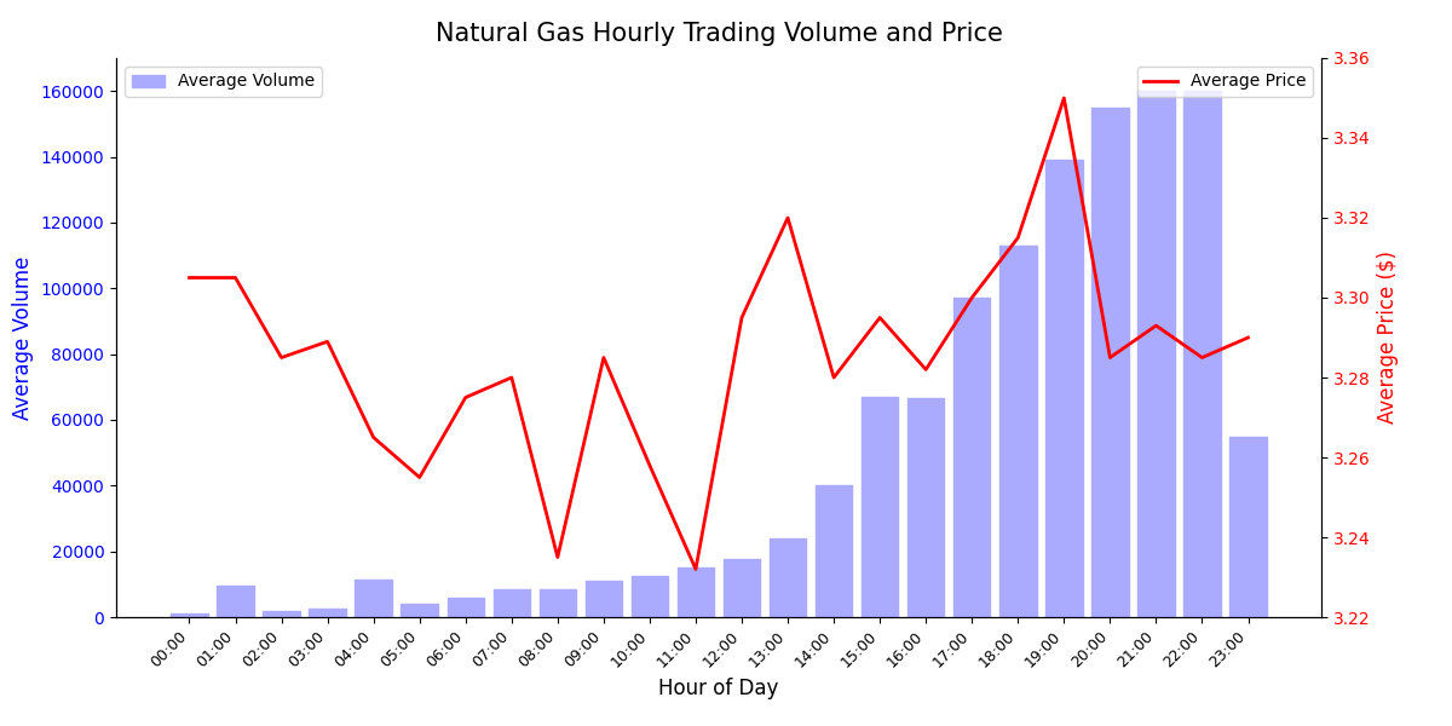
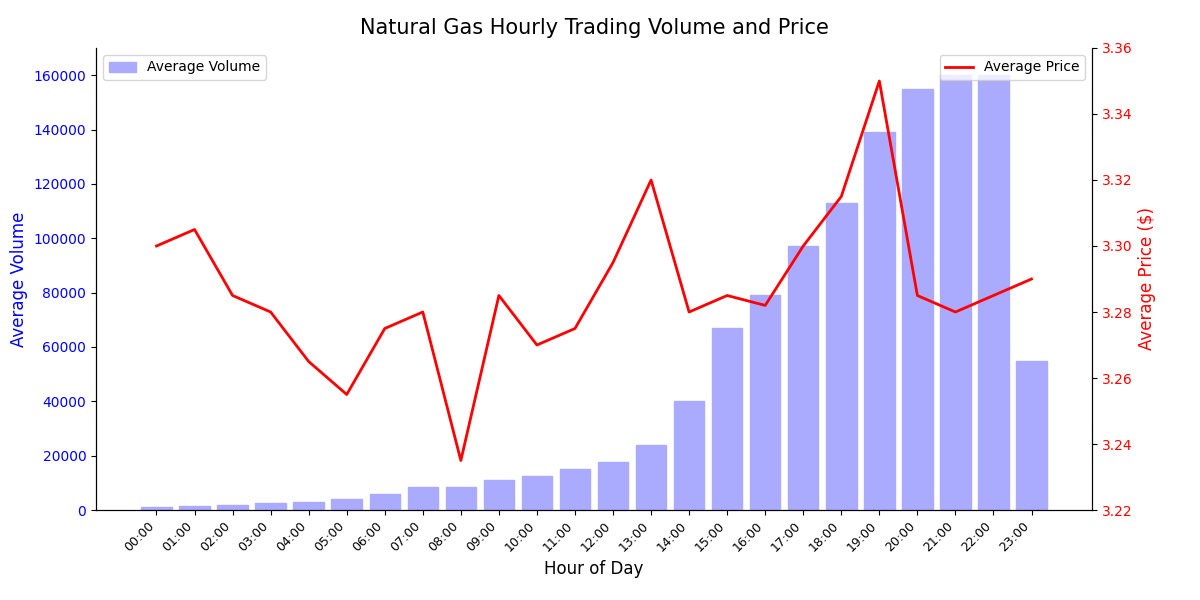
Average Price/00:00: 3.305 -> 3.300
Average Volume/01:00: 9500 -> 1500
Average Price/03:00: 3.289 -> 3.280
Average Volume/04:00: 11500 -> 3000
Average Price/10:00: 3.258 -> 3.270
Average Price/11:00: 3.232 -> 3.275
Average Price/15:00: 3.295 -> 3.285
Average Volume/16:00: 66500 -> 79000
Average Price/21:00: 3.293 -> 3.280
